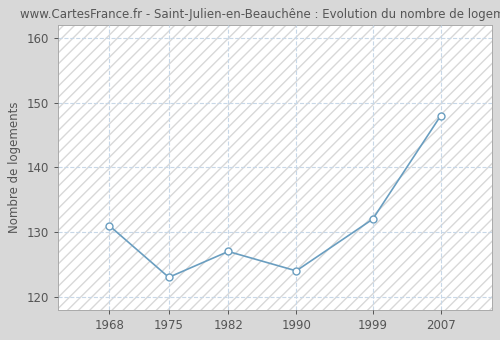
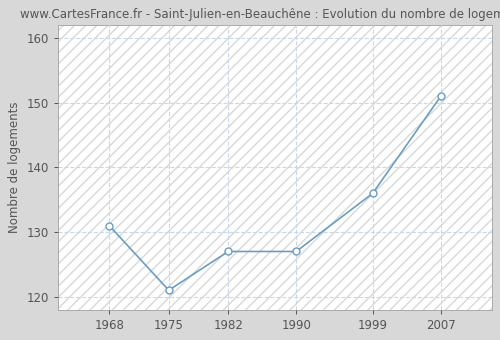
1975: 123 -> 121
1990: 124 -> 127
1999: 132 -> 136
2007: 148 -> 151
